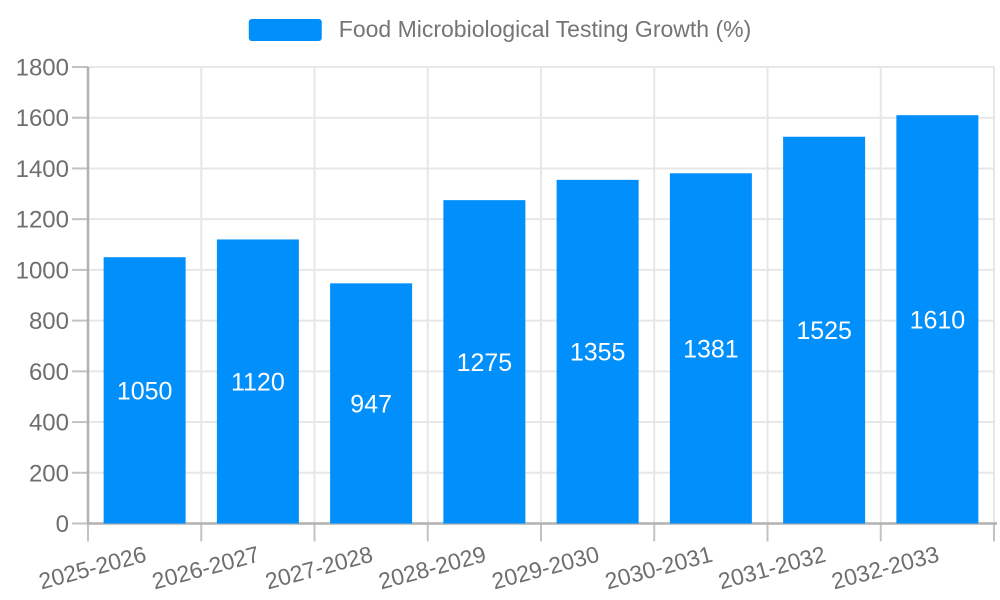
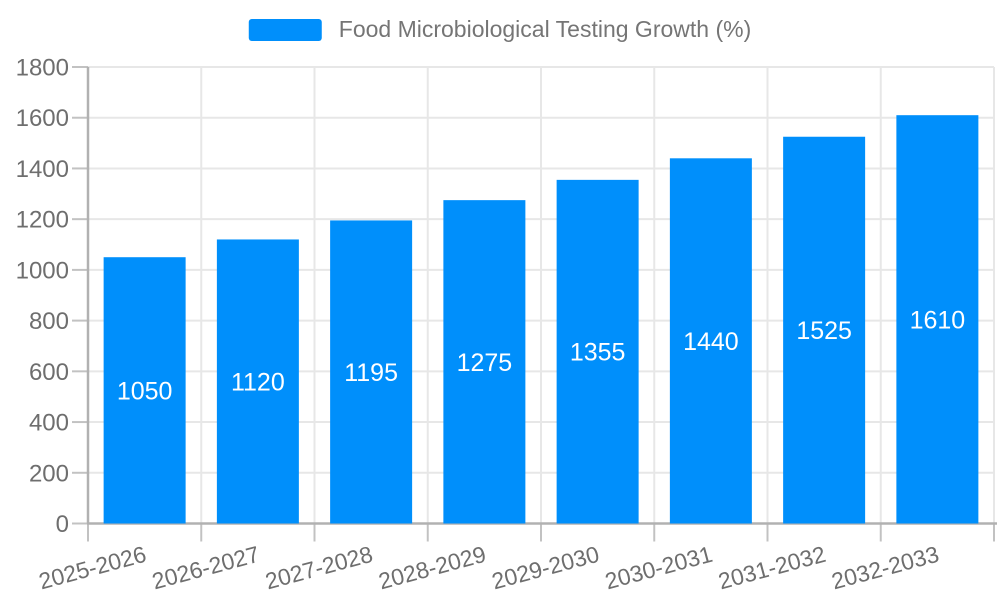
2027-2028: 947 -> 1195
2030-2031: 1381 -> 1440
